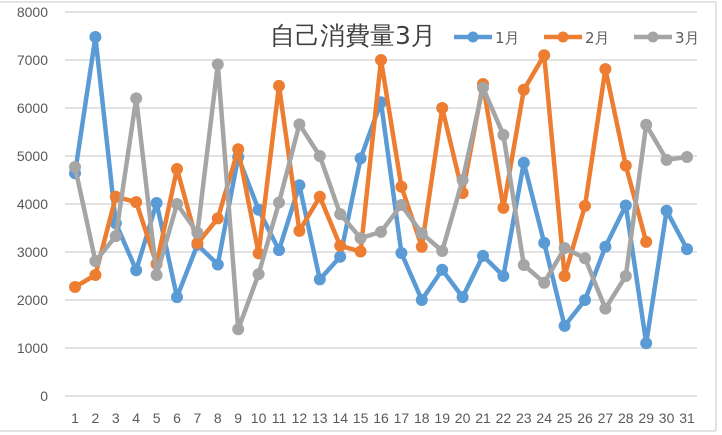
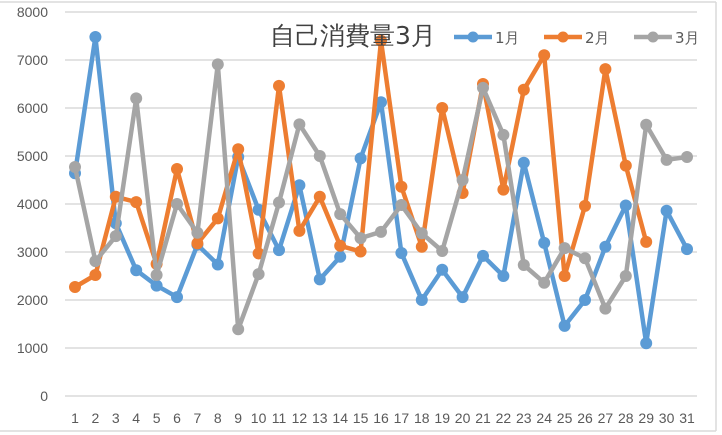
1月/5: 4000 -> 2300
2月/16: 7000 -> 7400
2月/22: 3900 -> 4300
